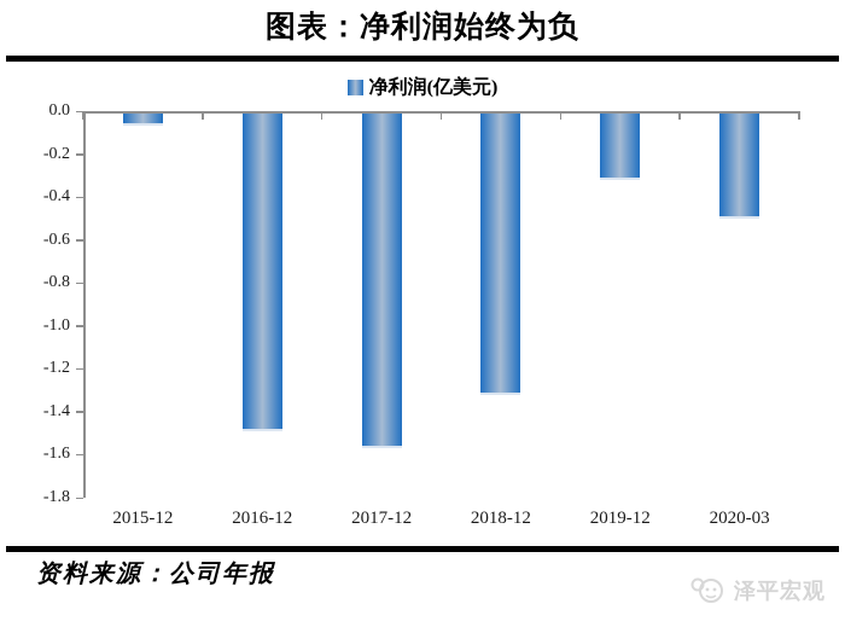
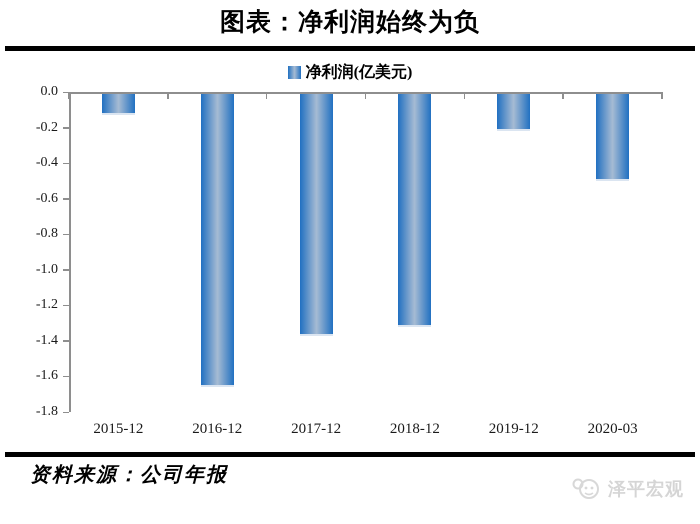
2015-12: -0.05 -> -0.11
2016-12: -1.47 -> -1.64
2017-12: -1.55 -> -1.35
2019-12: -0.30 -> -0.20
